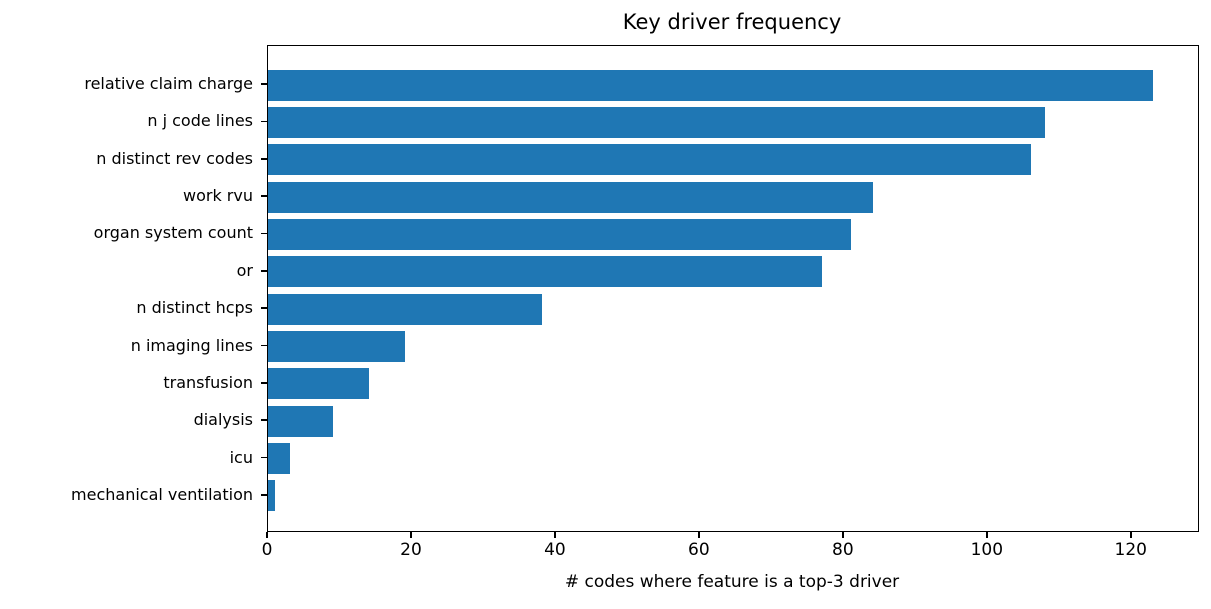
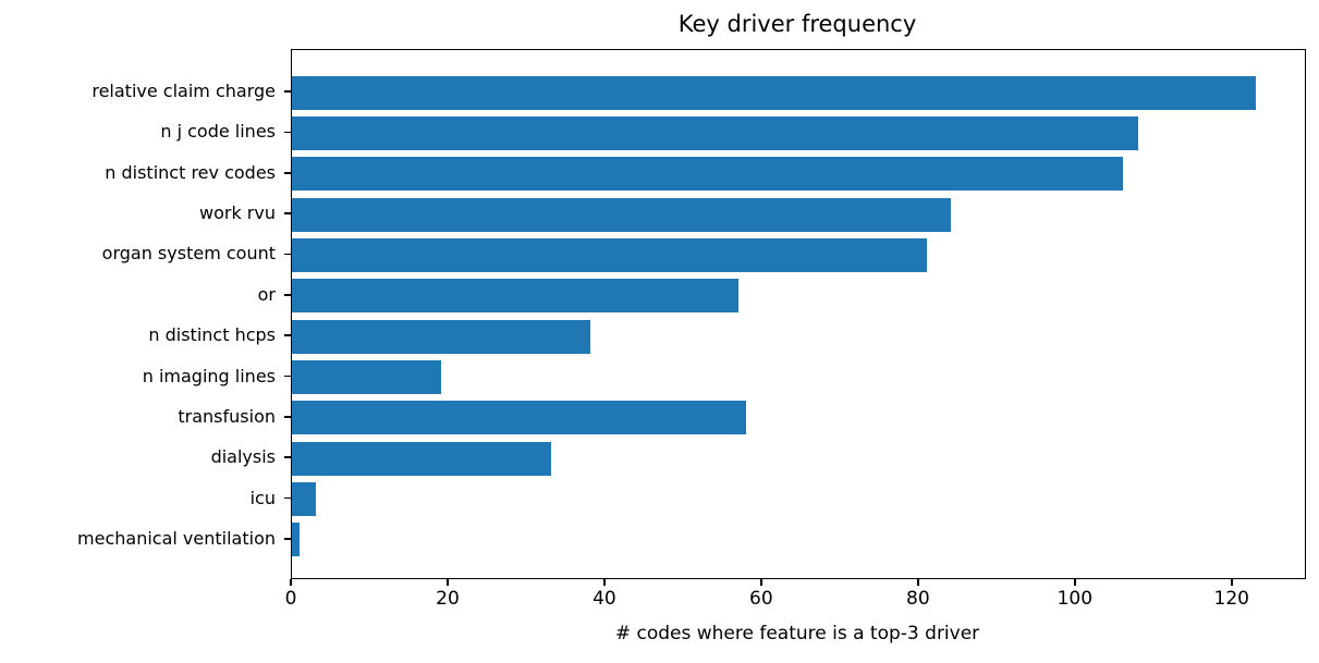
or: 77 -> 57
transfusion: 14 -> 58
dialysis: 9 -> 33
